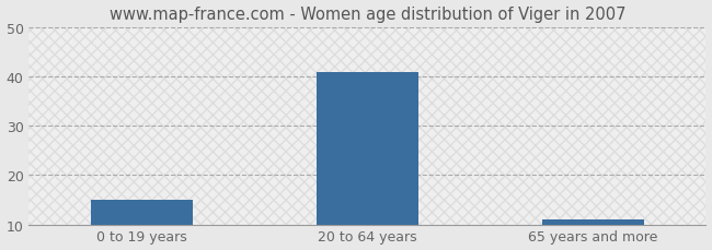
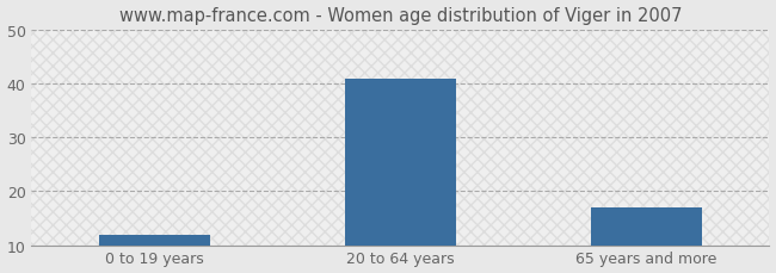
0 to 19 years: 15 -> 12
65 years and more: 11 -> 17
